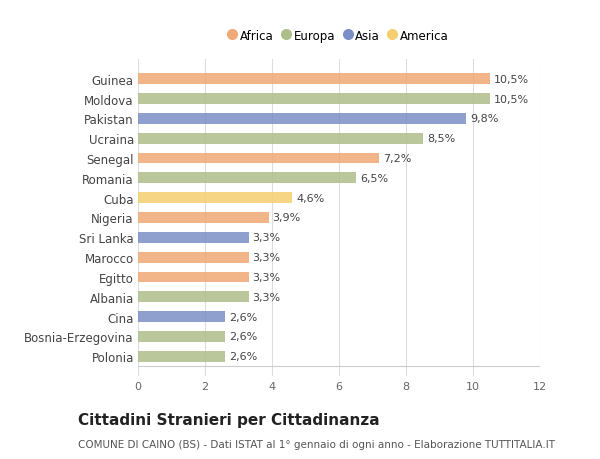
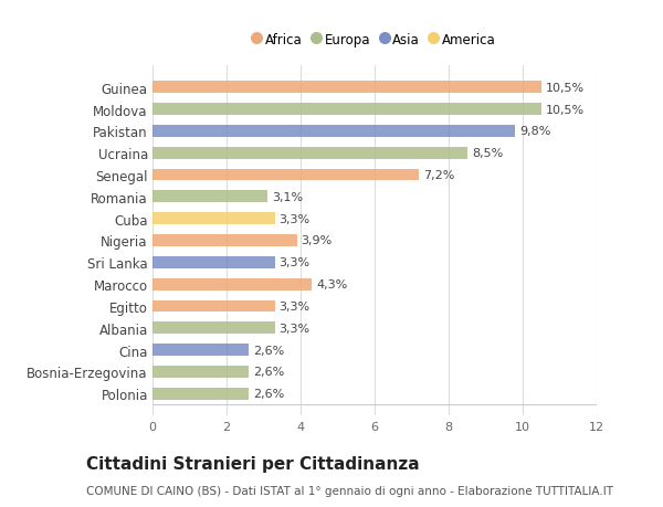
Romania: 6,5% -> 3,1%
Cuba: 4,6% -> 3,3%
Marocco: 3,3% -> 4,3%
